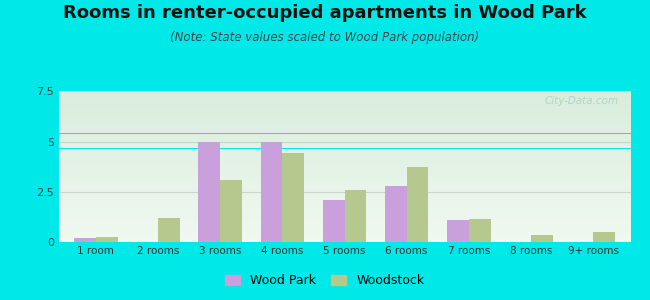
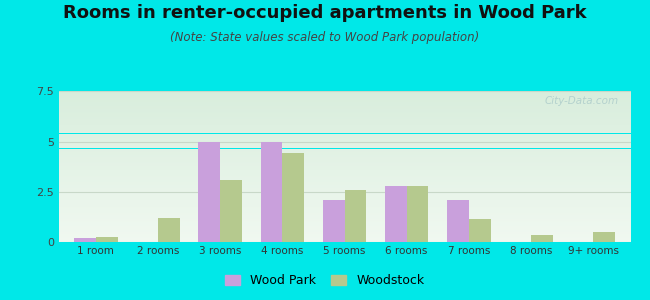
Woodstock/6 rooms: 3.75 -> 2.80
Wood Park/7 rooms: 1.1 -> 2.1
